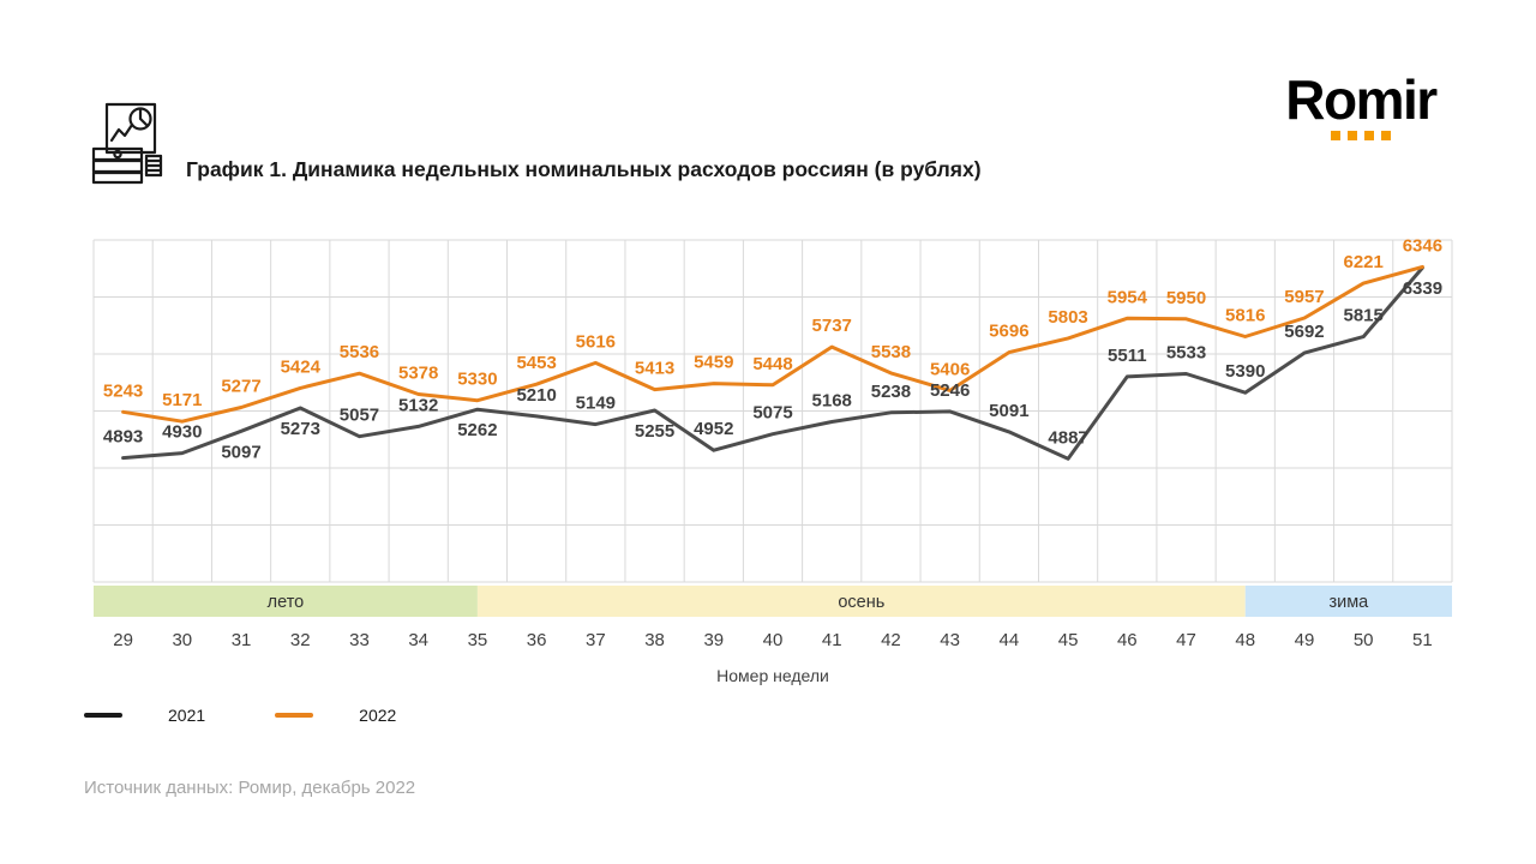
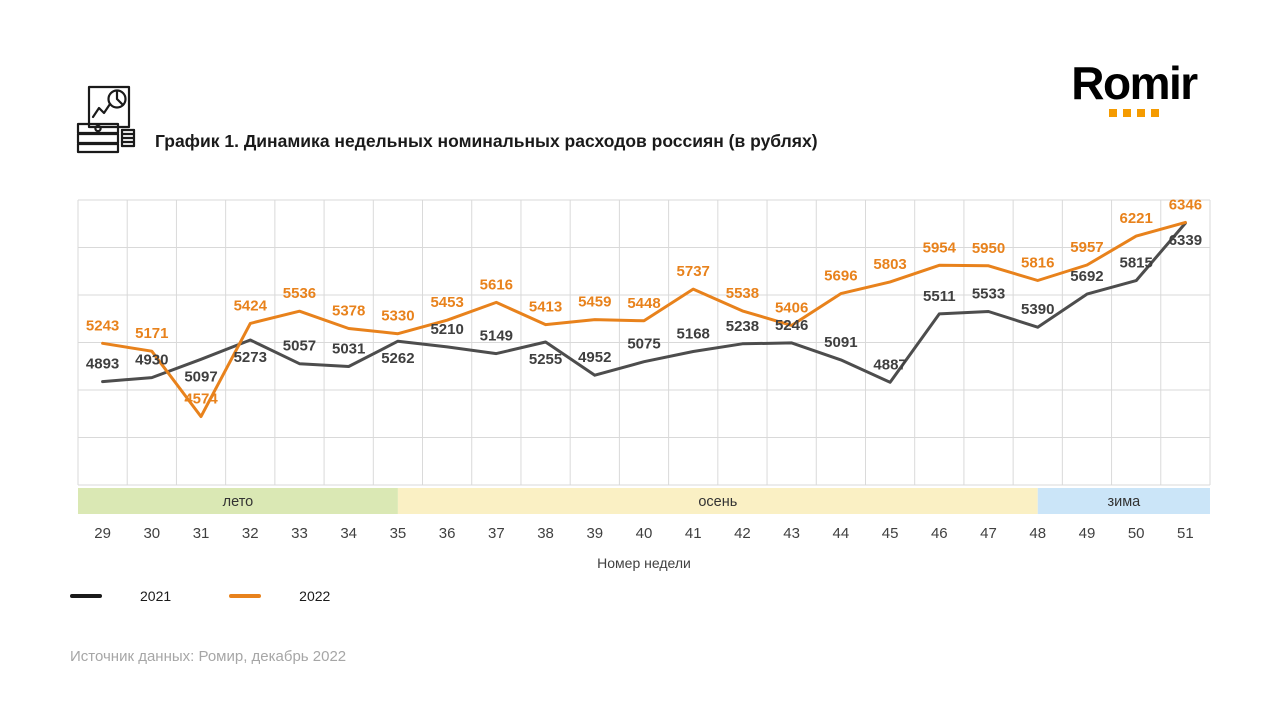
2022/31: 5277 -> 4574
2021/34: 5132 -> 5031
